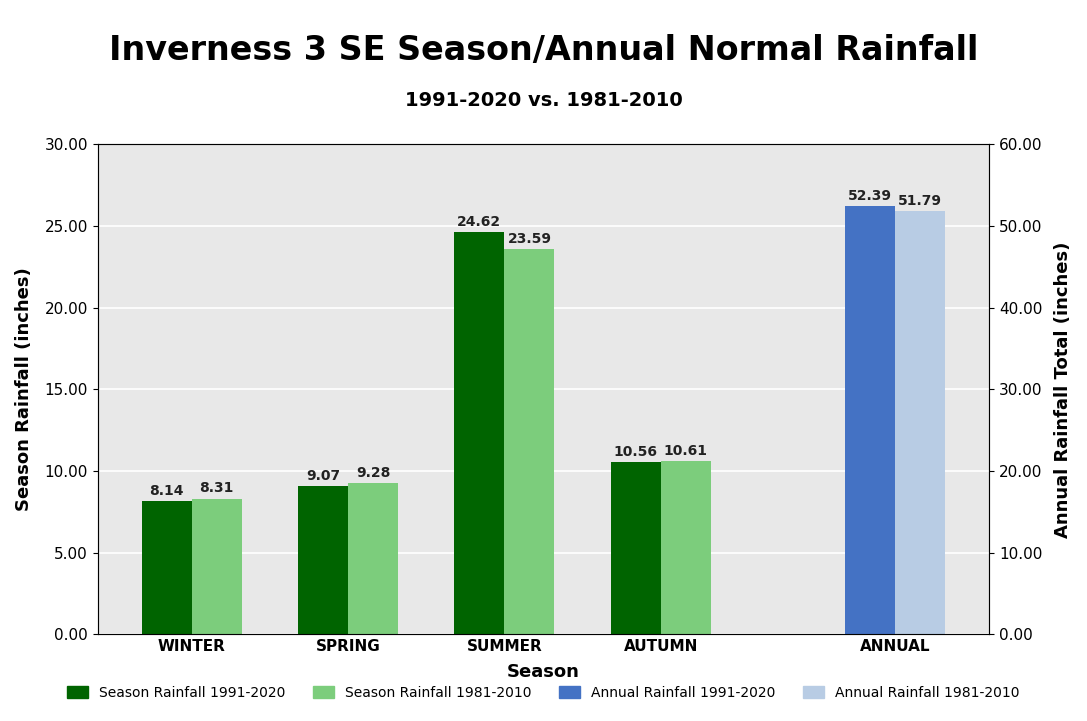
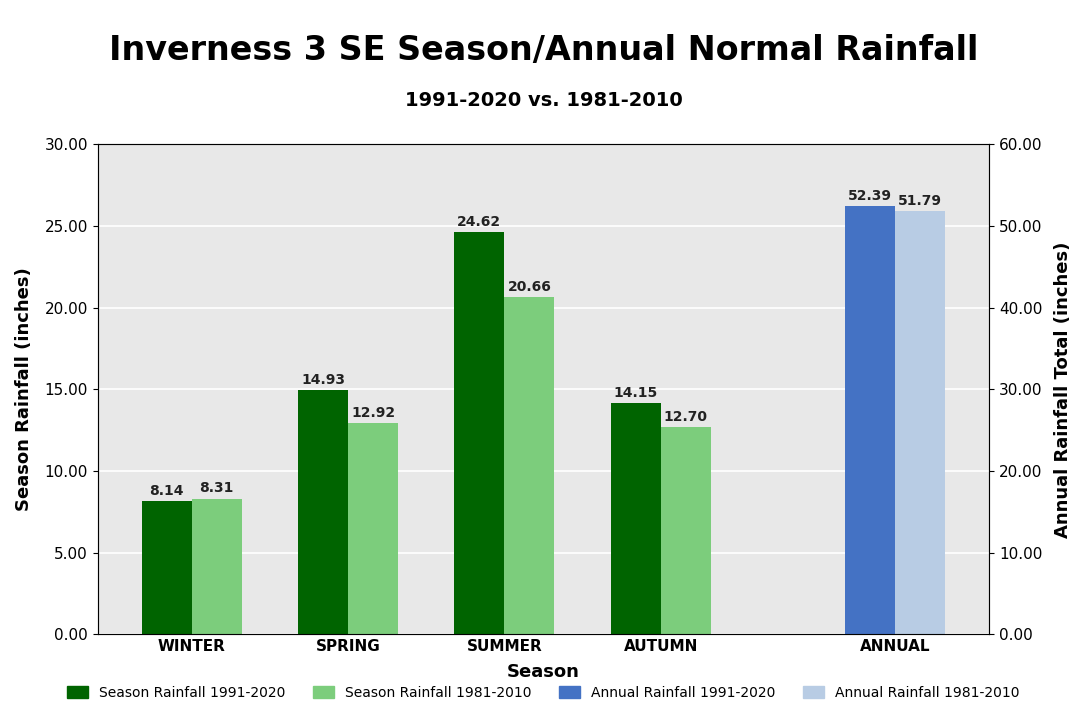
Season Rainfall 1991-2020/SPRING: 9.07 -> 14.93
Season Rainfall 1981-2010/SPRING: 9.28 -> 12.92
Season Rainfall 1981-2010/SUMMER: 23.59 -> 20.66
Season Rainfall 1991-2020/AUTUMN: 10.56 -> 14.15
Season Rainfall 1981-2010/AUTUMN: 10.61 -> 12.70
